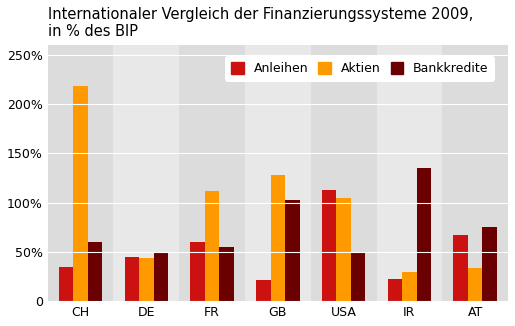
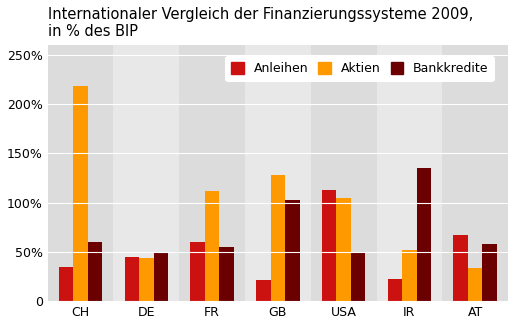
Aktien/IR: 30% -> 52%
Bankkredite/AT: 75% -> 58%
